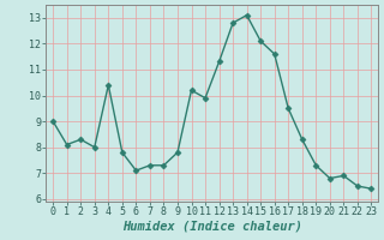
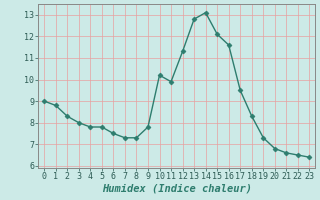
1: 8.1 -> 8.8
4: 10.4 -> 7.8
6: 7.1 -> 7.5
21: 6.9 -> 6.6
